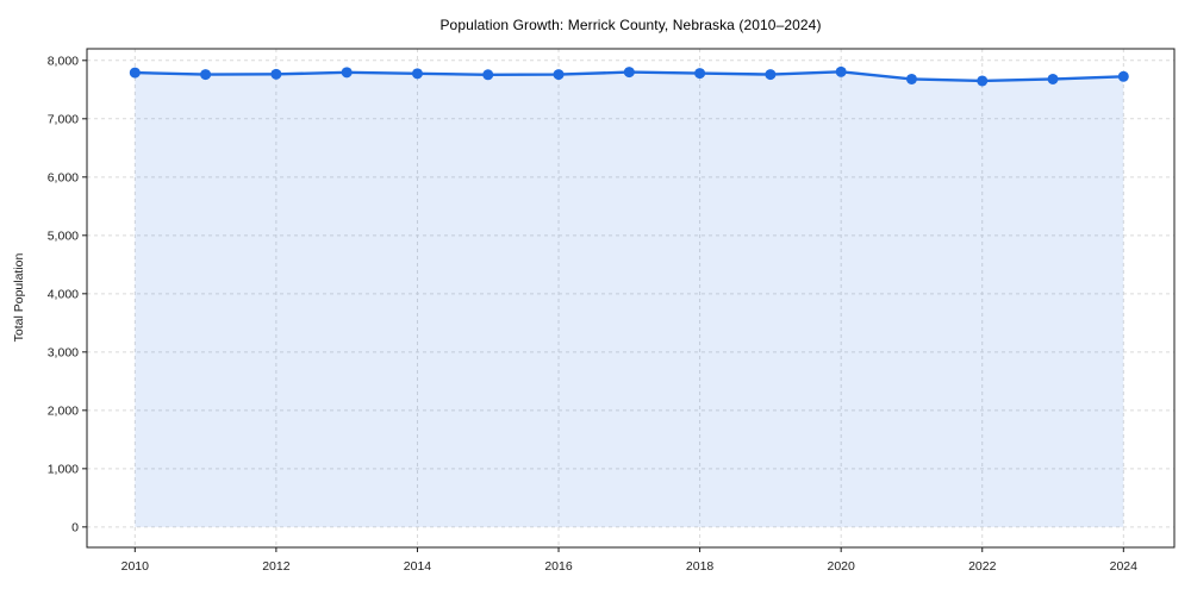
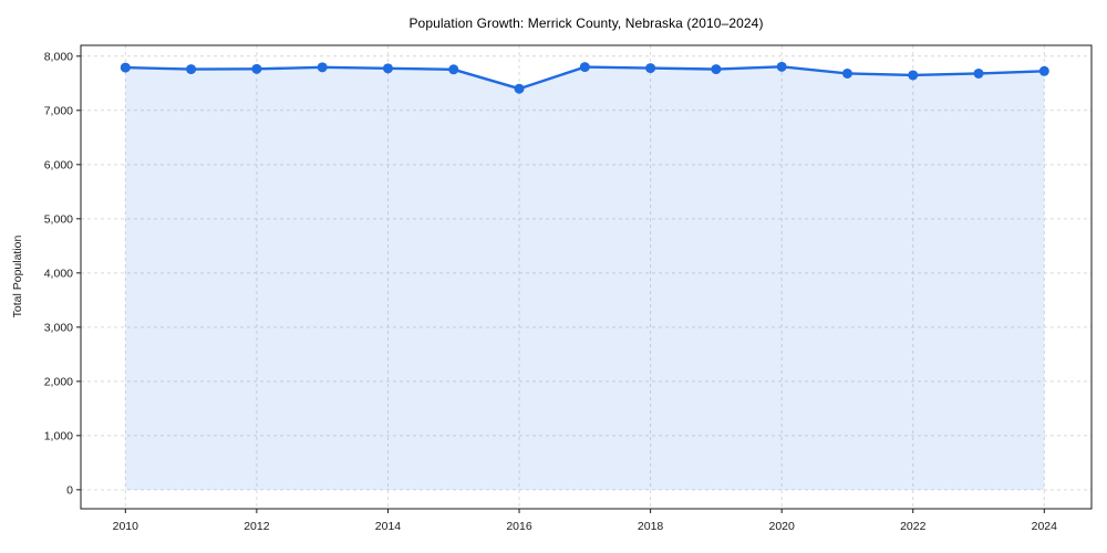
2016: 7800 -> 7400
